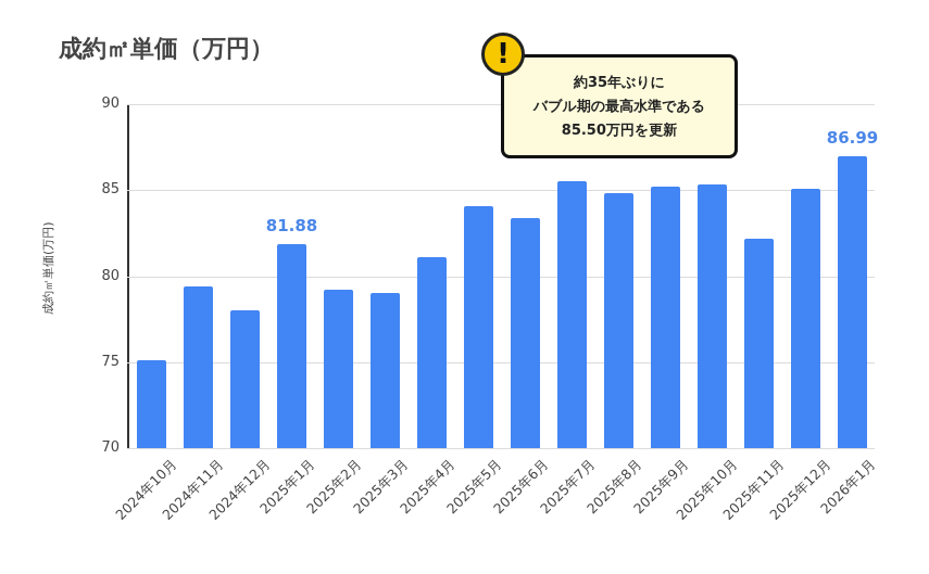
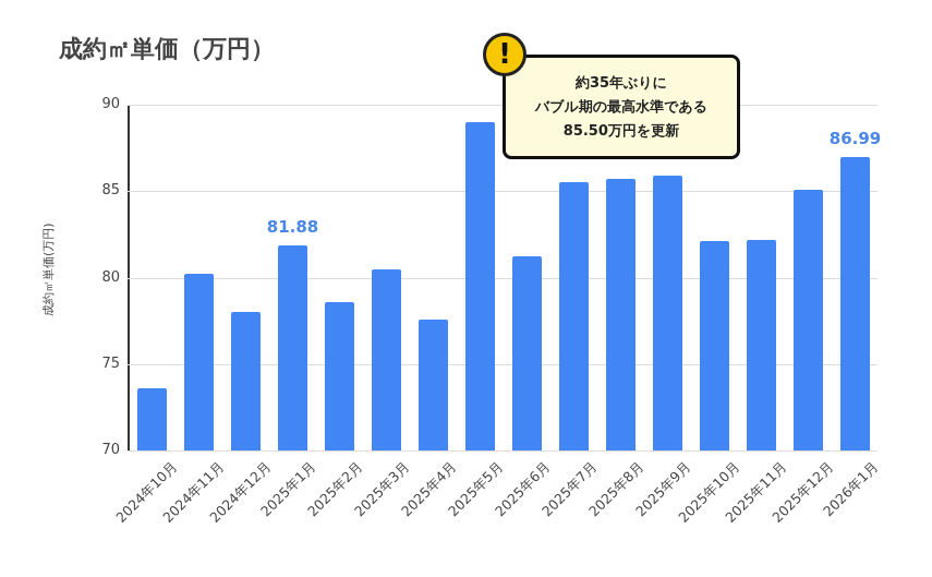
2024年10月: 75.1 -> 73.6
2024年11月: 79.4 -> 80.2
2025年2月: 79.2 -> 78.6
2025年3月: 79.0 -> 80.5
2025年4月: 81.1 -> 77.6
2025年5月: 84.1 -> 89.0
2025年6月: 83.4 -> 81.2
2025年8月: 84.8 -> 85.7
2025年9月: 85.2 -> 85.9
2025年10月: 85.3 -> 82.1
